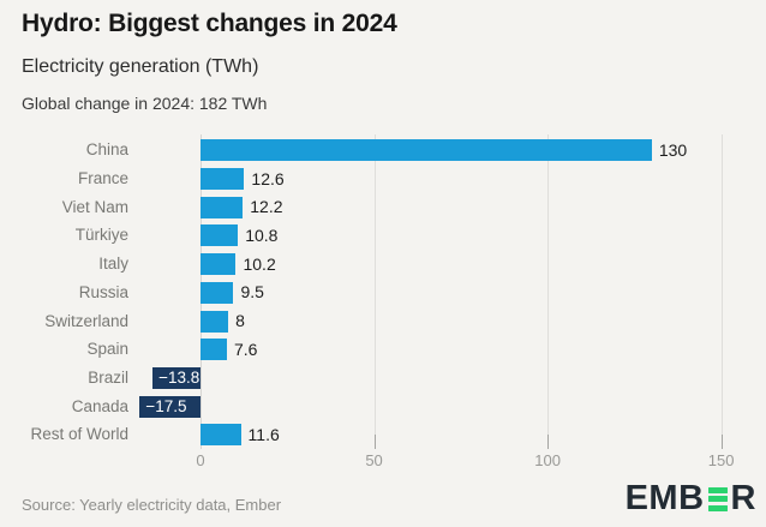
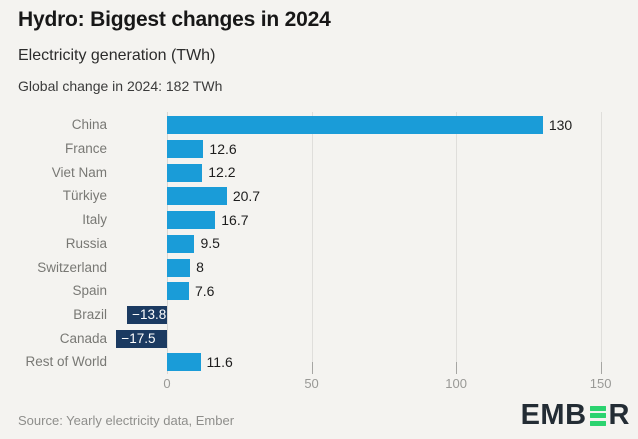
Türkiye: 10.8 -> 20.7
Italy: 10.2 -> 16.7
